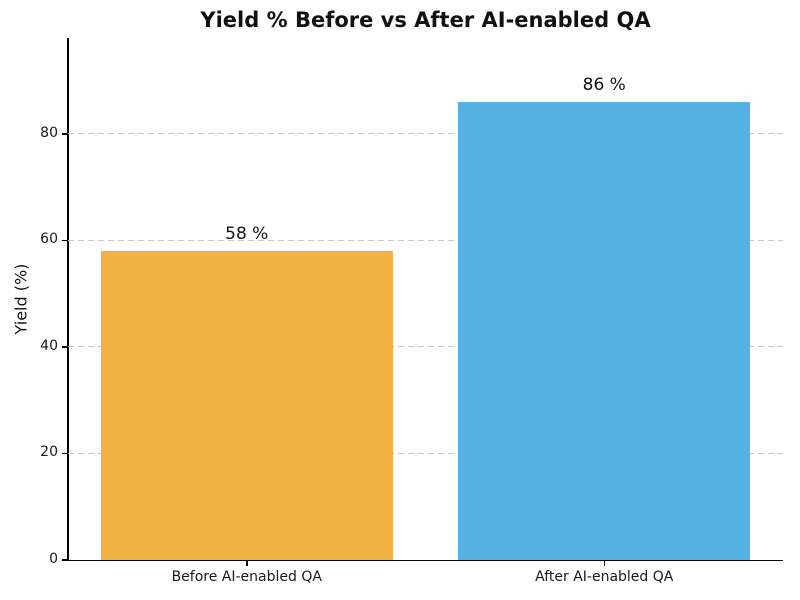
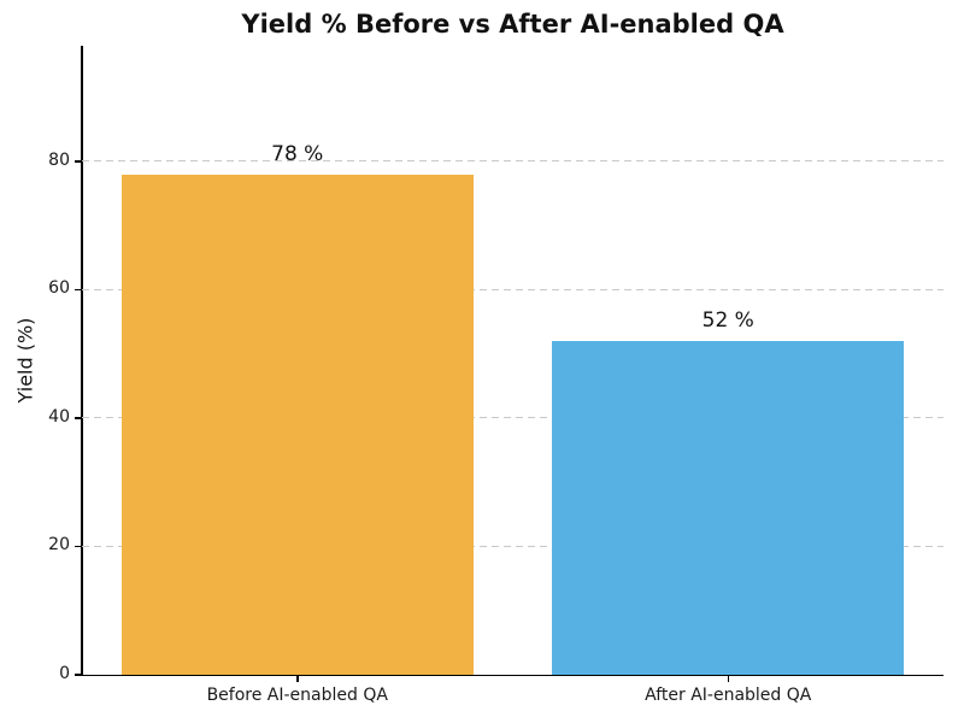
Before AI-enabled QA: 58 -> 78
After AI-enabled QA: 86 -> 52
